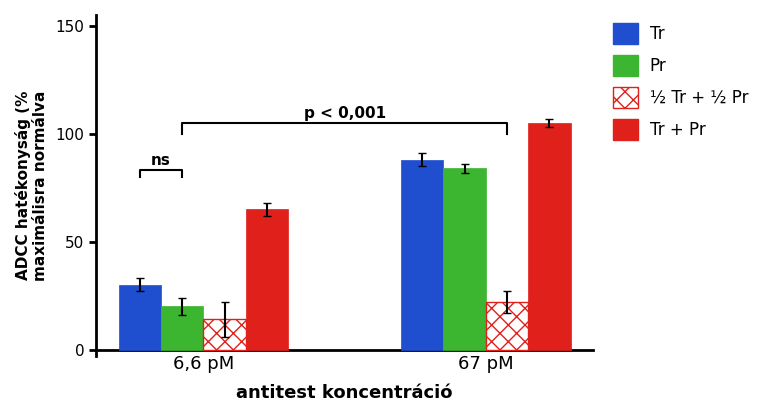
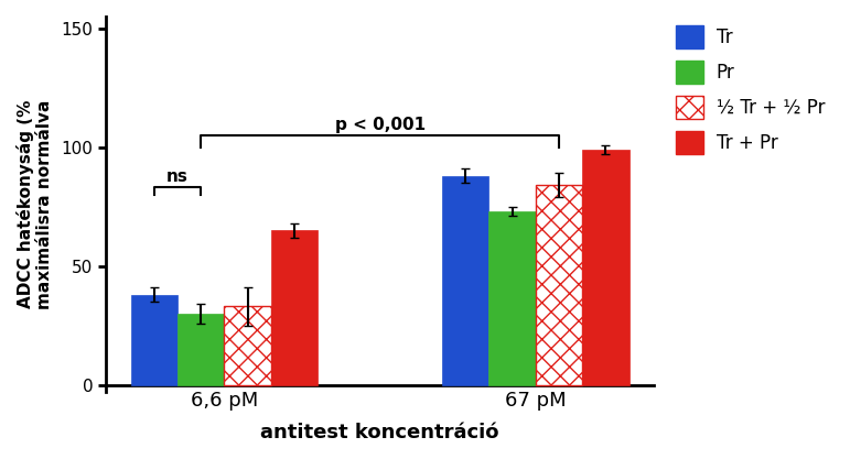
Tr/6,6 pM: 30 -> 38
Pr/6,6 pM: 20 -> 30
½ Tr + ½ Pr/6,6 pM: 14 -> 33
Pr/67 pM: 84 -> 73
½ Tr + ½ Pr/67 pM: 22 -> 84
Tr + Pr/67 pM: 105 -> 99
